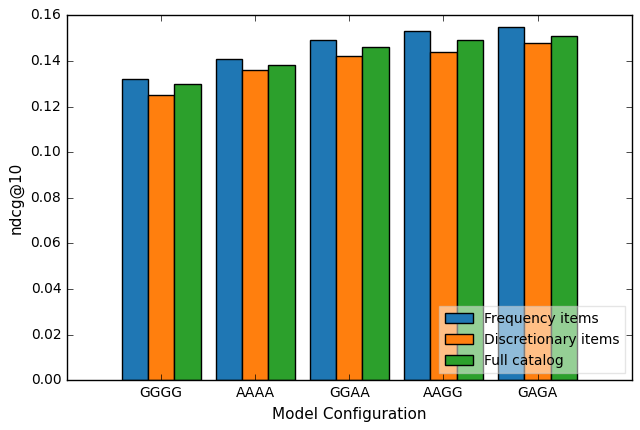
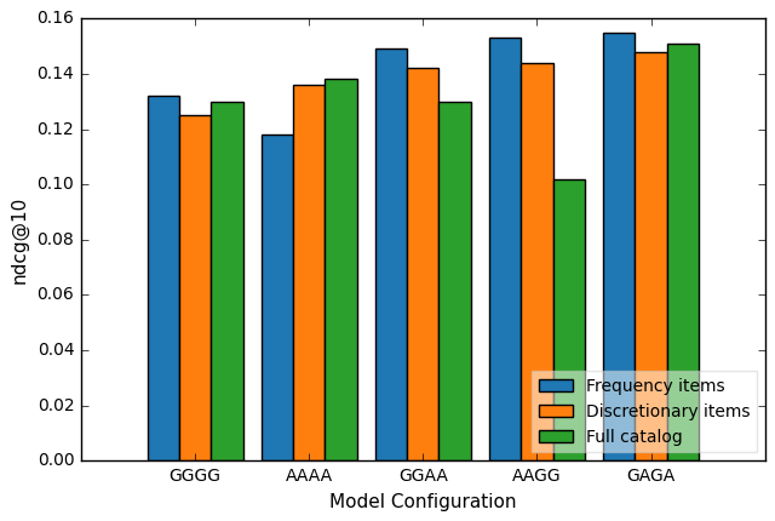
Frequency items/AAAA: 0.141 -> 0.118
Full catalog/GGAA: 0.146 -> 0.130
Full catalog/AAGG: 0.149 -> 0.102
